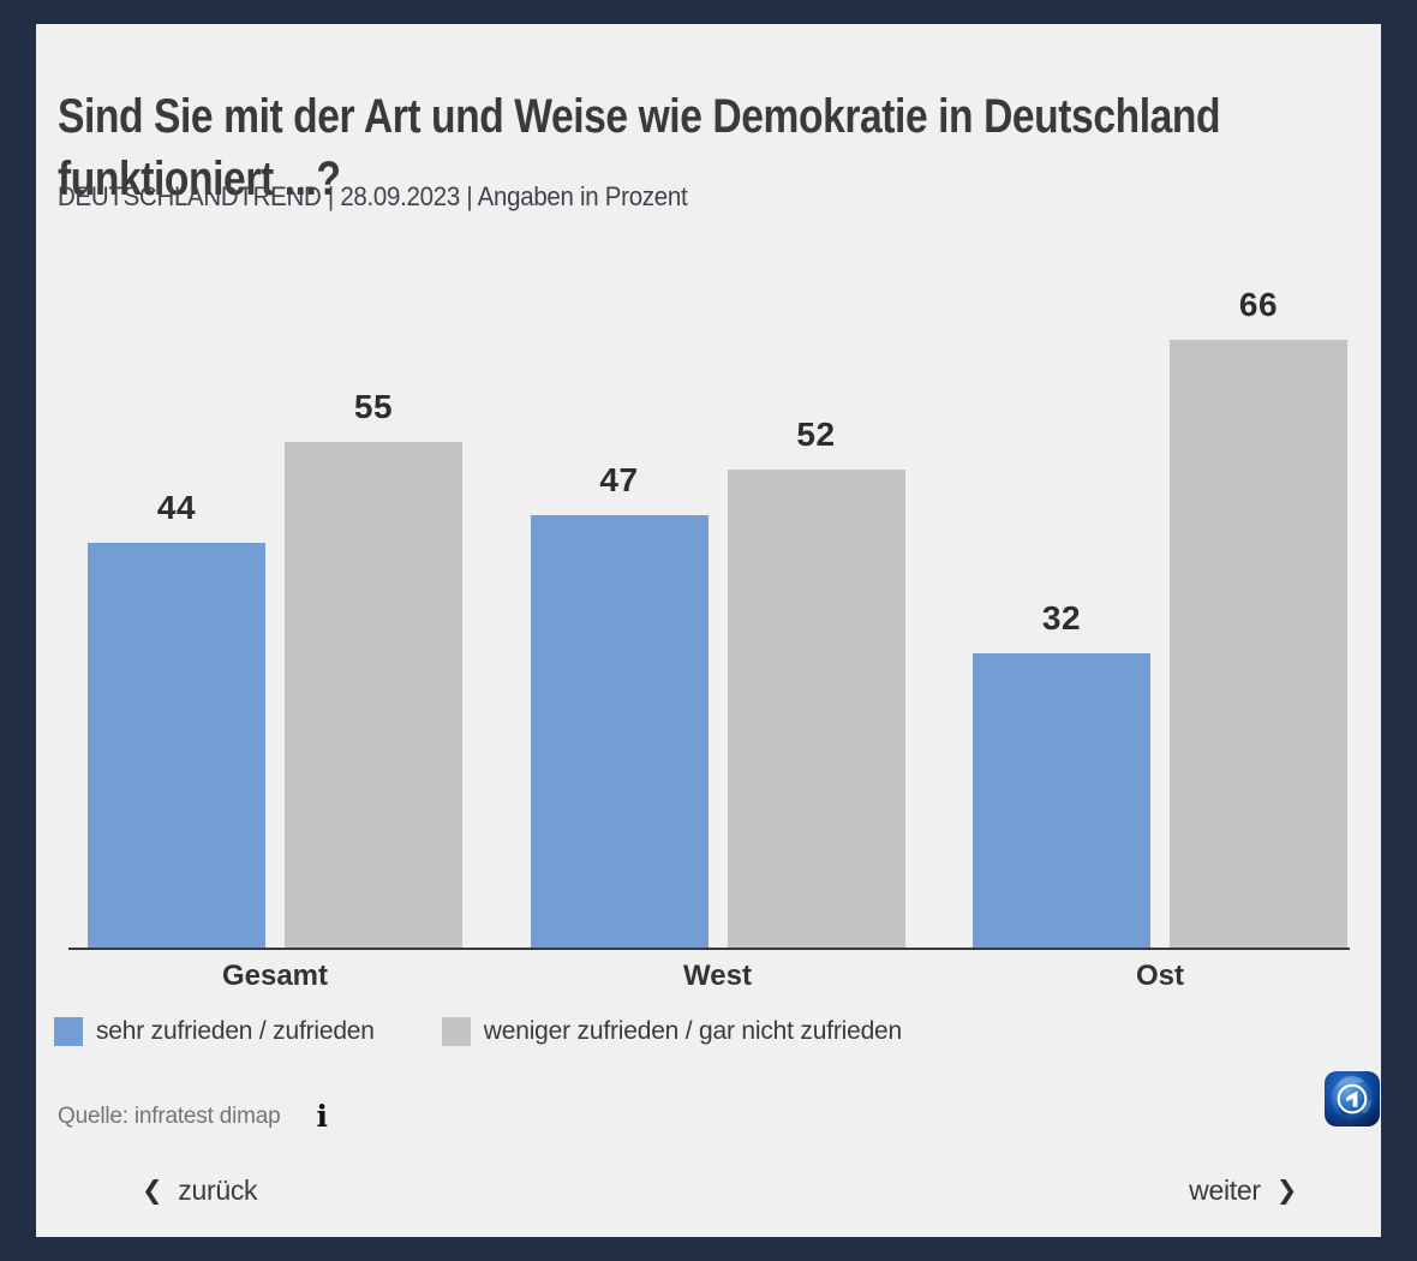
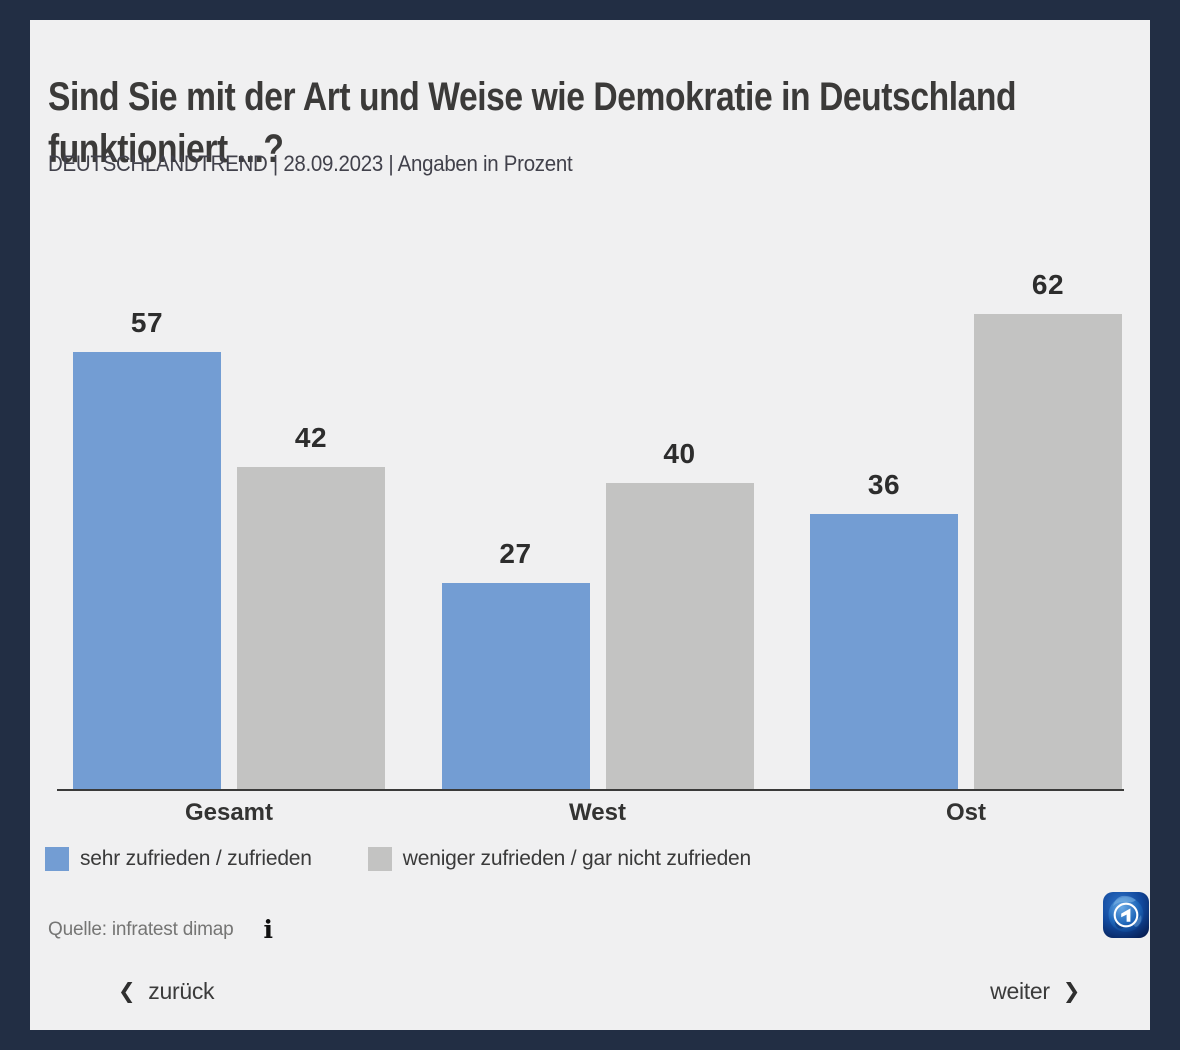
sehr zufrieden / zufrieden/Gesamt: 44 -> 57
weniger zufrieden / gar nicht zufrieden/Gesamt: 55 -> 42
sehr zufrieden / zufrieden/West: 47 -> 27
weniger zufrieden / gar nicht zufrieden/West: 52 -> 40
sehr zufrieden / zufrieden/Ost: 32 -> 36
weniger zufrieden / gar nicht zufrieden/Ost: 66 -> 62
